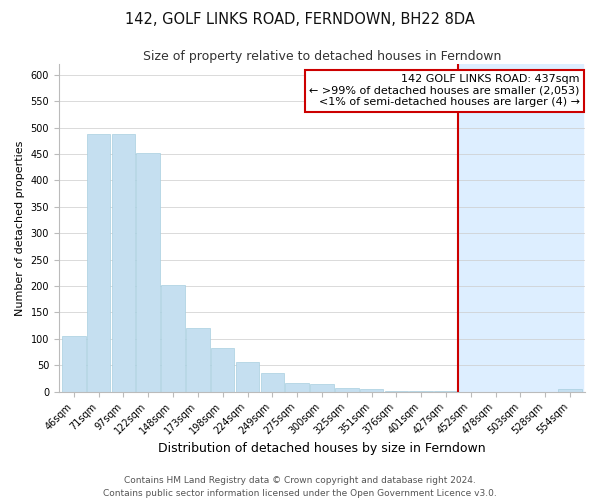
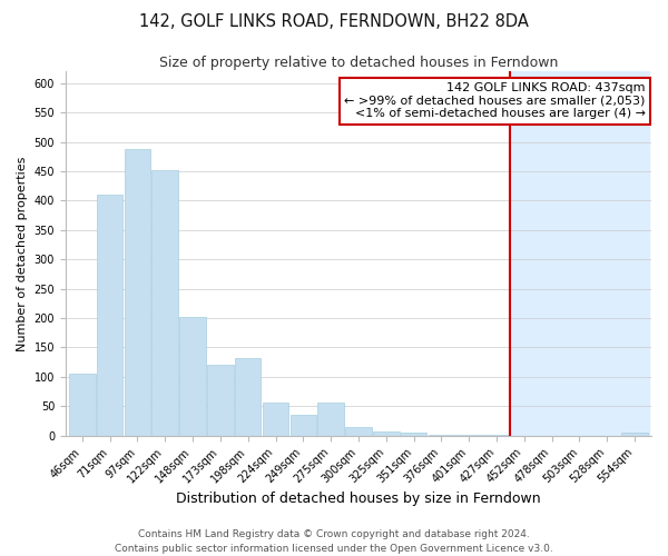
71sqm: 488 -> 410
198sqm: 83 -> 132
275sqm: 16 -> 56
